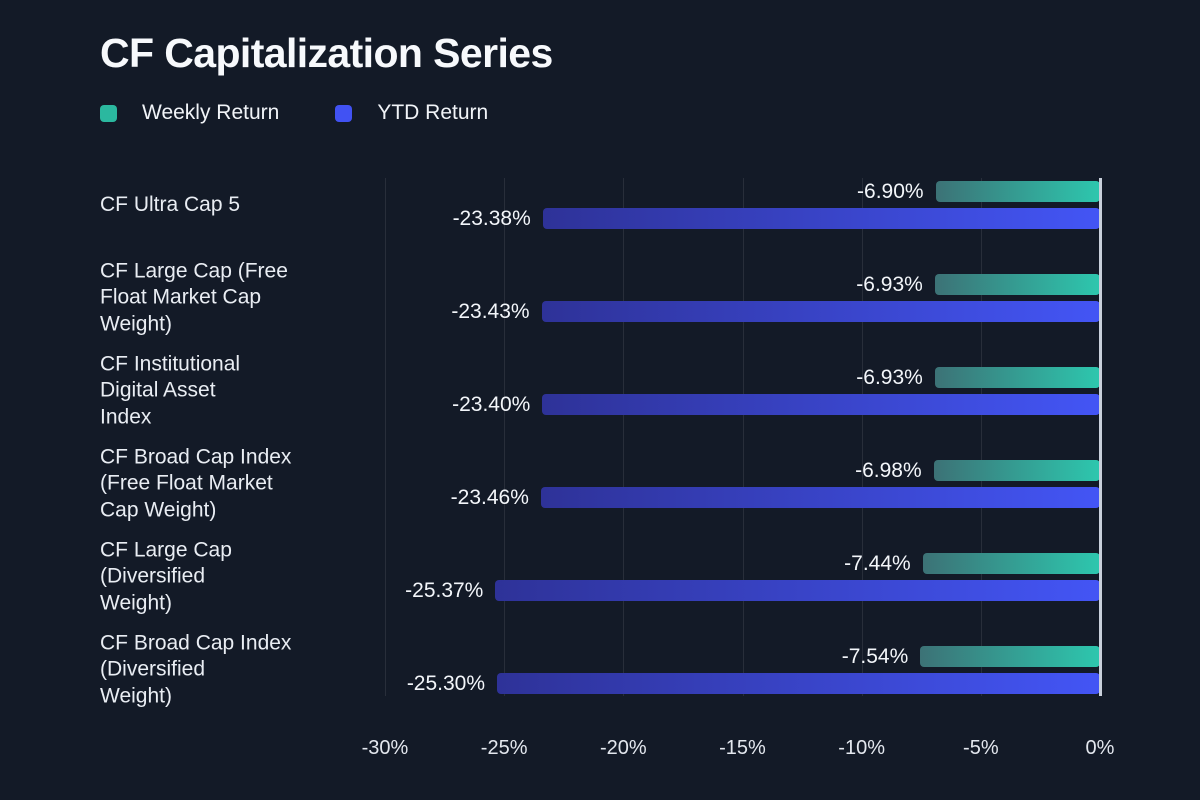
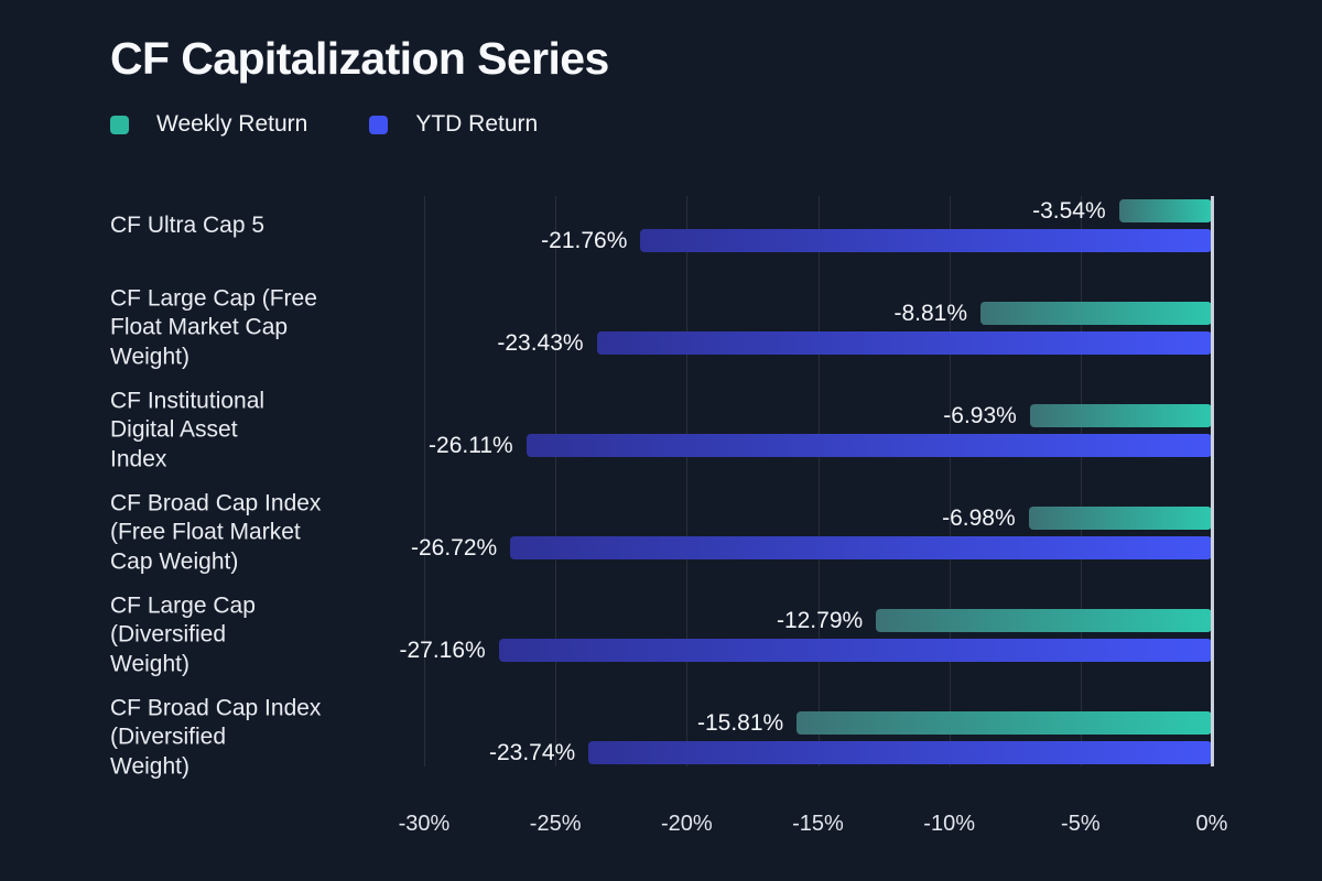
Weekly Return/CF Ultra Cap 5: -6.90% -> -3.54%
YTD Return/CF Ultra Cap 5: -23.38% -> -21.76%
Weekly Return/CF Large Cap (Free Float Market Cap Weight): -6.93% -> -8.81%
YTD Return/CF Institutional Digital Asset Index: -23.40% -> -26.11%
YTD Return/CF Broad Cap Index (Free Float Market Cap Weight): -23.46% -> -26.72%
Weekly Return/CF Large Cap (Diversified Weight): -7.44% -> -12.79%
YTD Return/CF Large Cap (Diversified Weight): -25.37% -> -27.16%
Weekly Return/CF Broad Cap Index (Diversified Weight): -7.54% -> -15.81%
YTD Return/CF Broad Cap Index (Diversified Weight): -25.30% -> -23.74%
